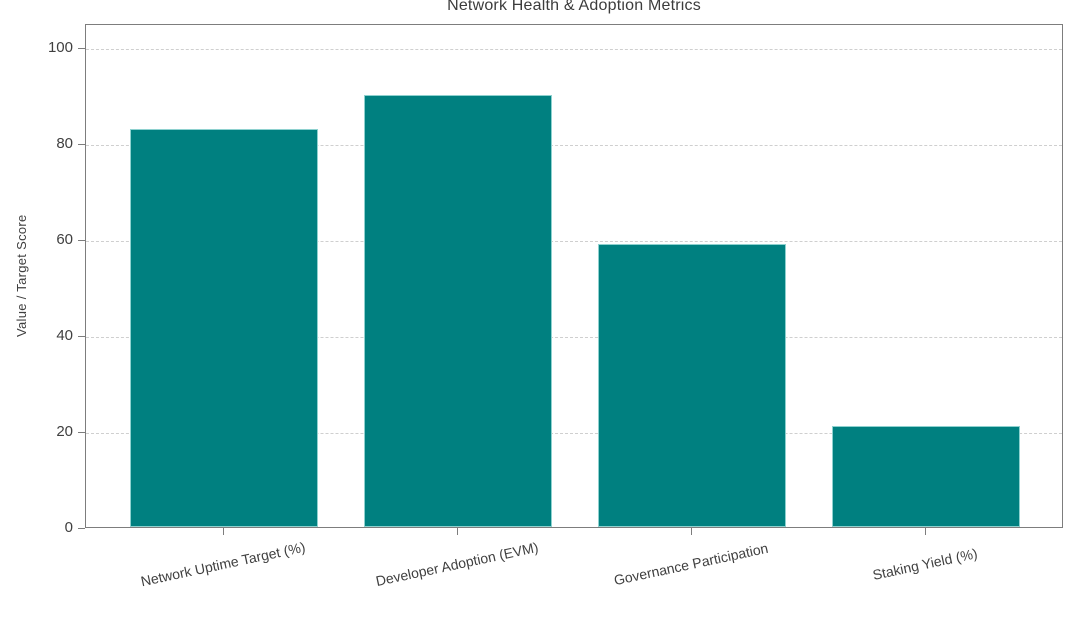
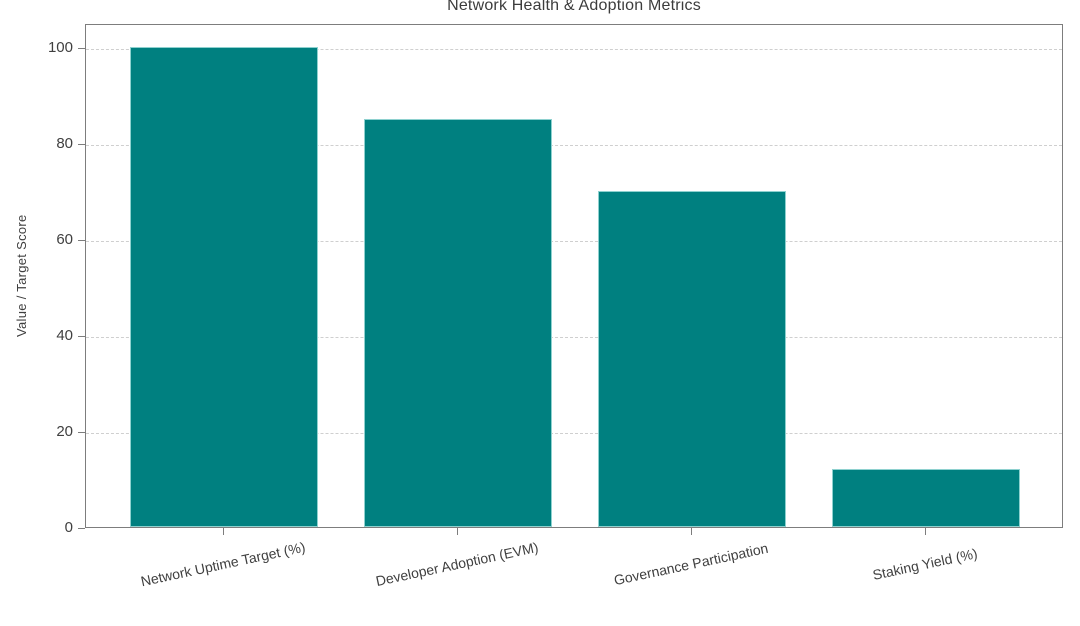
Network Uptime Target (%): 83 -> 100
Developer Adoption (EVM): 90 -> 85
Governance Participation: 59 -> 70
Staking Yield (%): 21 -> 12
